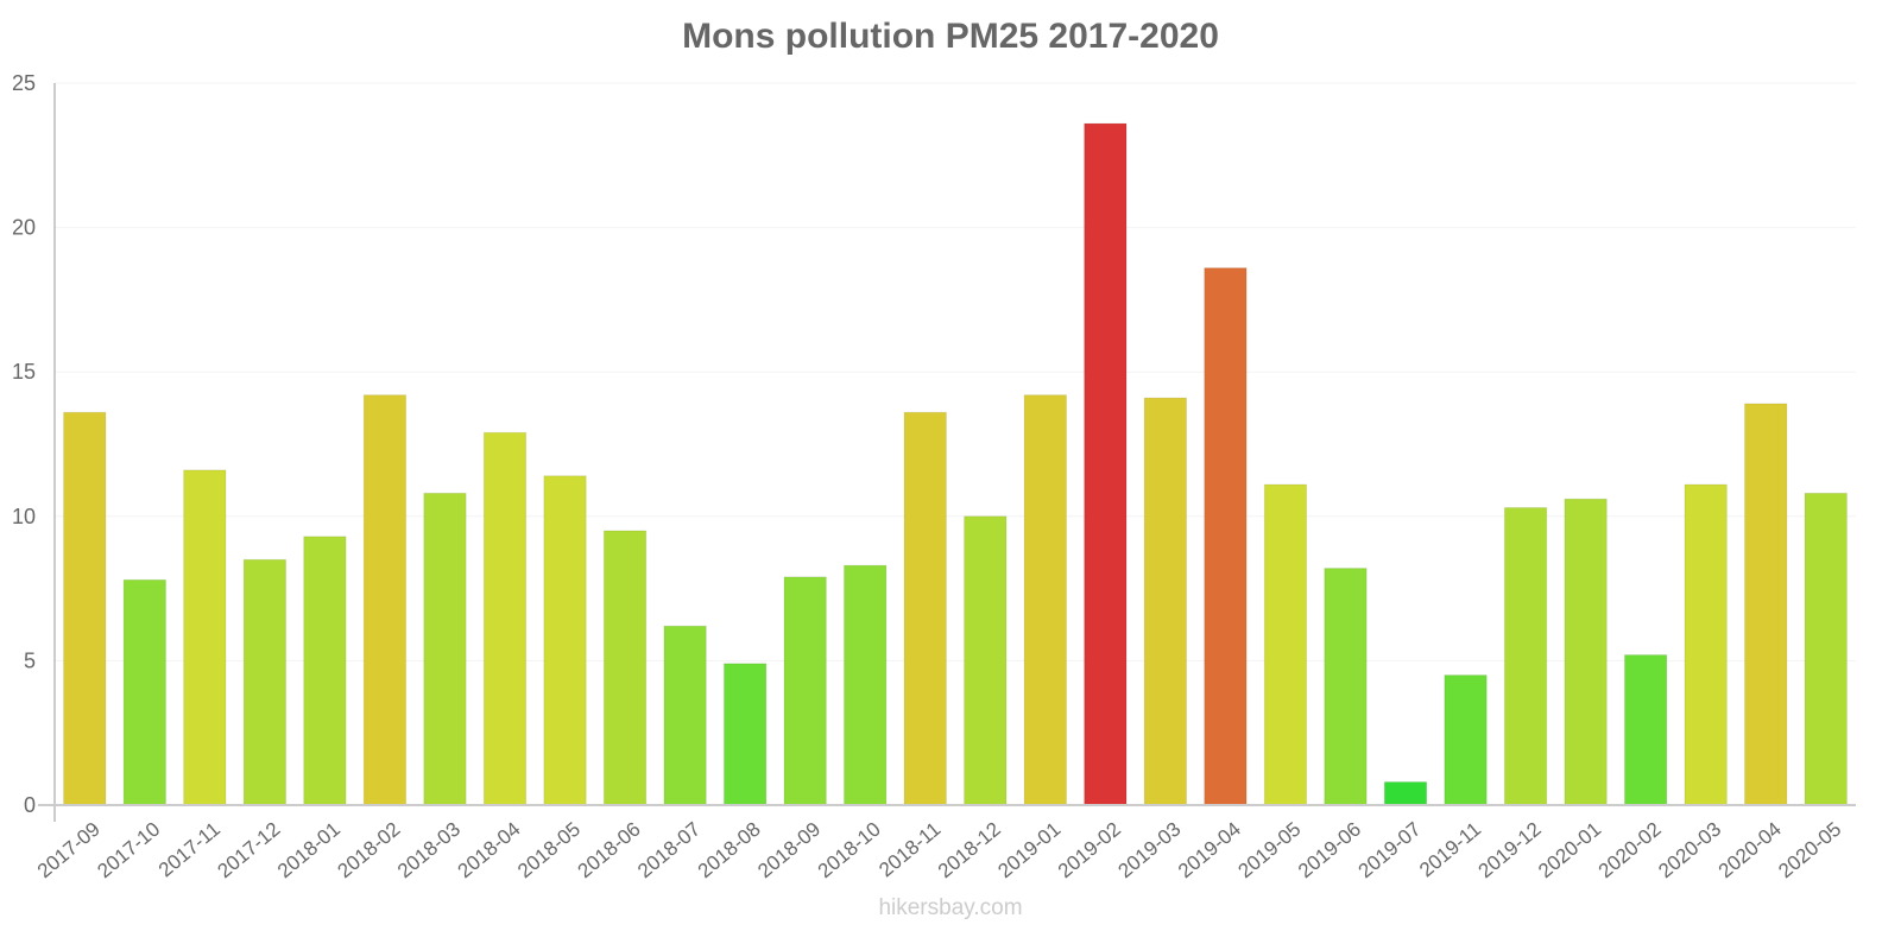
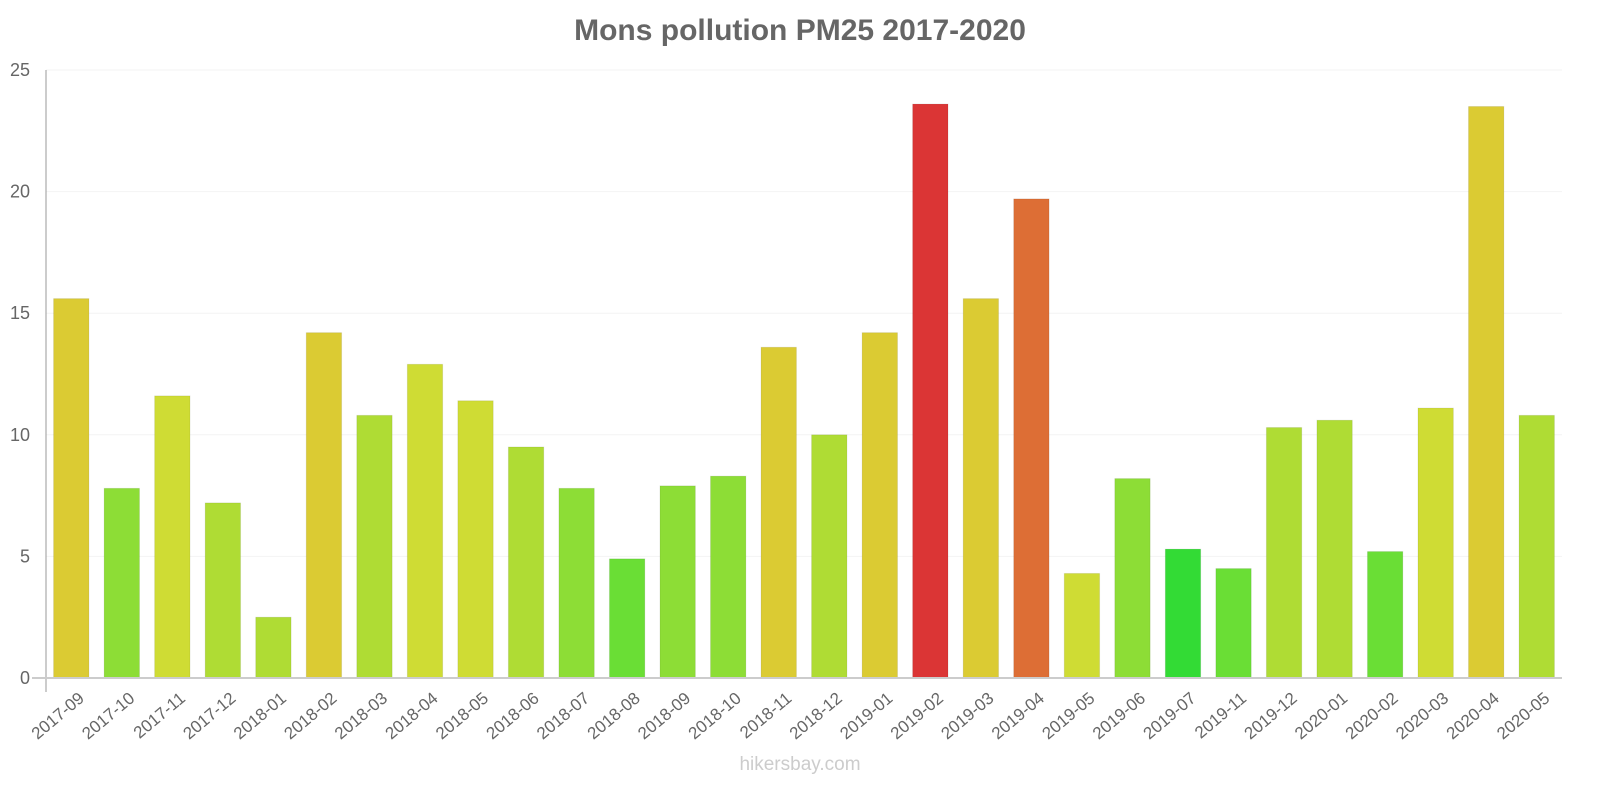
2017-09: 13.6 -> 15.6
2017-12: 8.5 -> 7.2
2018-01: 9.3 -> 2.5
2018-07: 6.2 -> 7.8
2019-03: 14.1 -> 15.6
2019-04: 18.6 -> 19.7
2019-05: 11.1 -> 4.3
2019-07: 0.8 -> 5.3
2020-04: 13.9 -> 23.5
